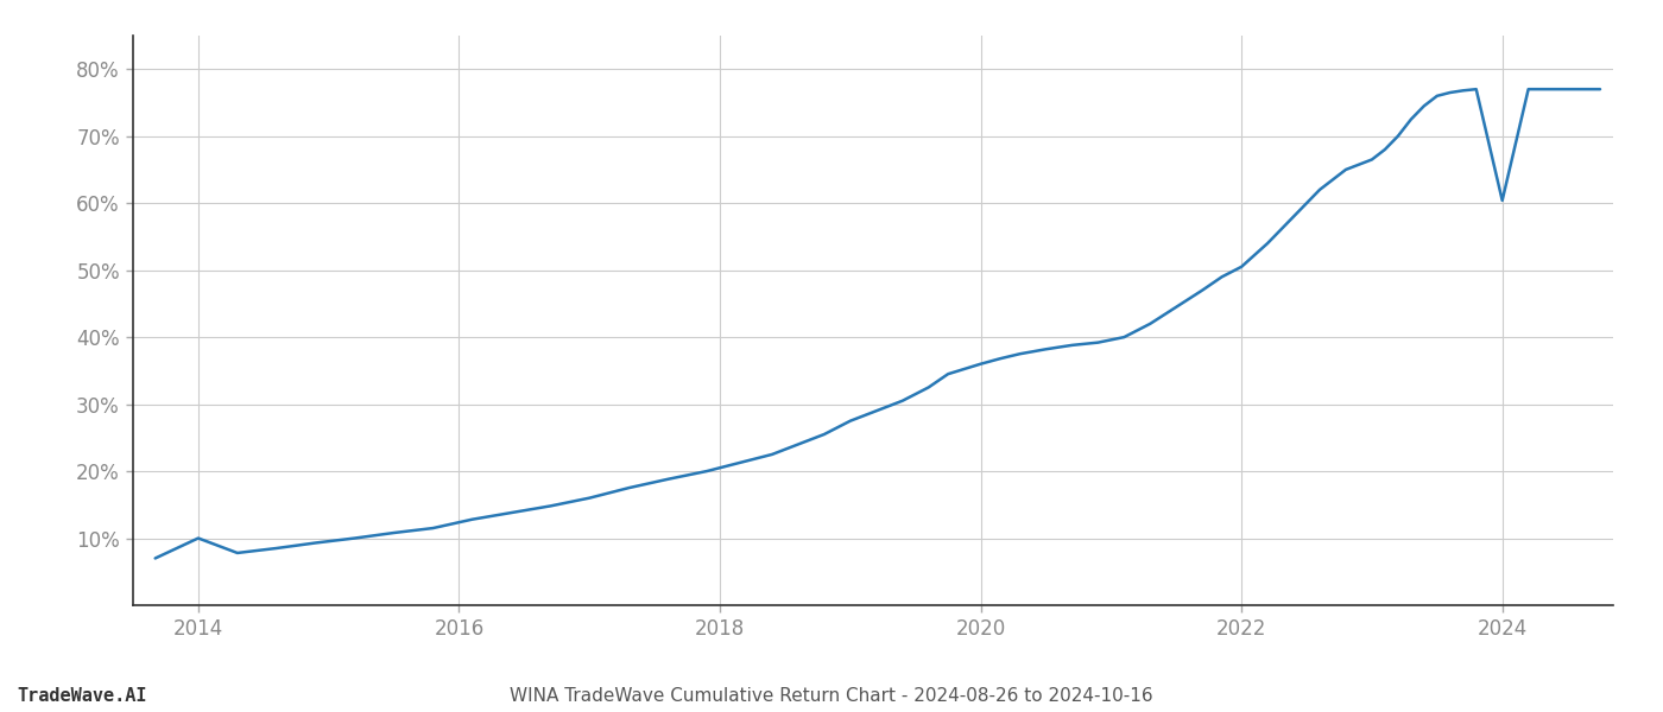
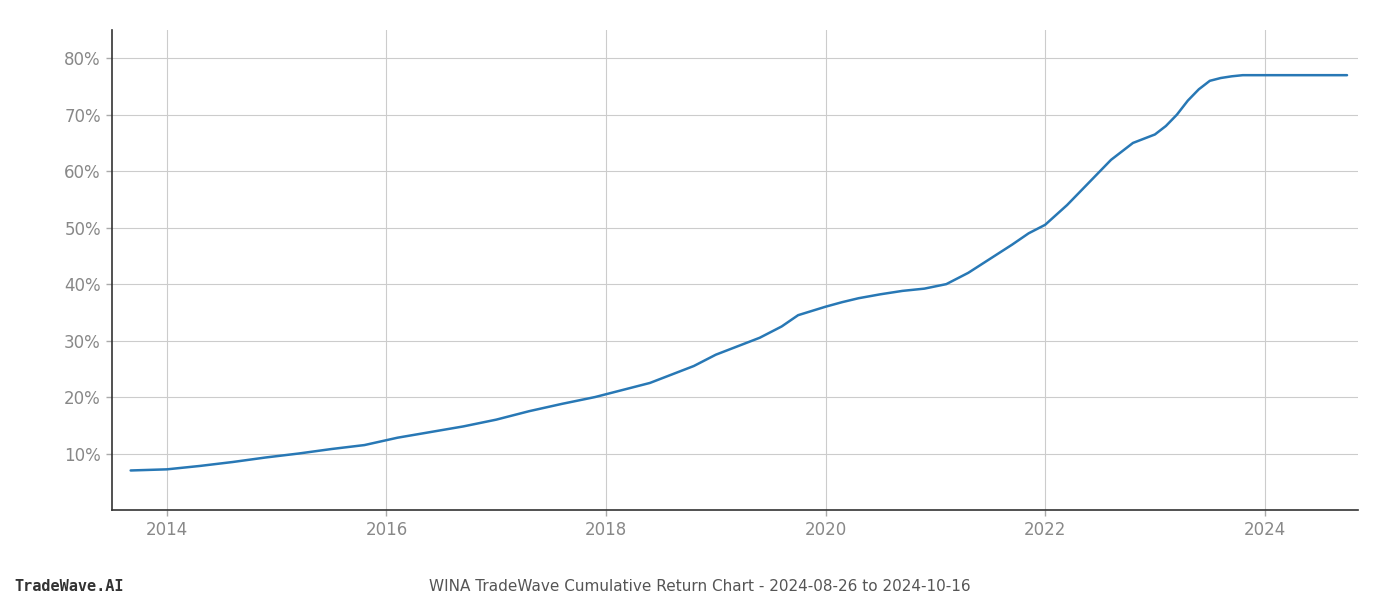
2014: 10.0% -> 7.2%
2024: 60.4% -> 77.0%
